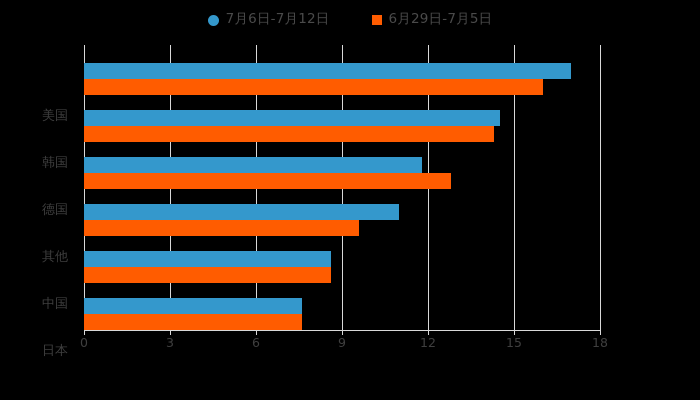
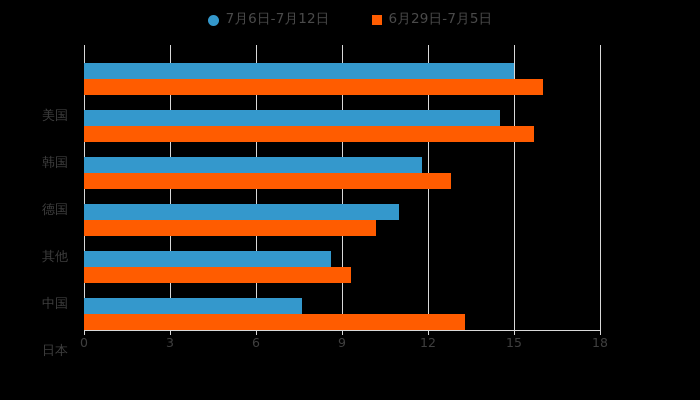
7月6日-7月12日/美国: 17.0 -> 15.0
6月29日-7月5日/韩国: 14.3 -> 15.7
6月29日-7月5日/其他: 9.6 -> 10.2
6月29日-7月5日/中国: 8.6 -> 9.3
6月29日-7月5日/日本: 7.6 -> 13.3
